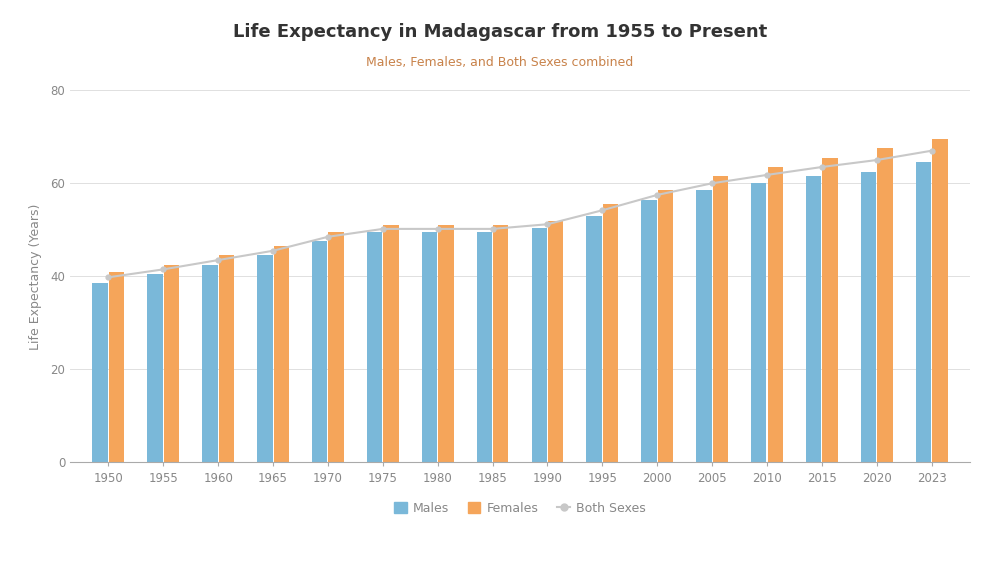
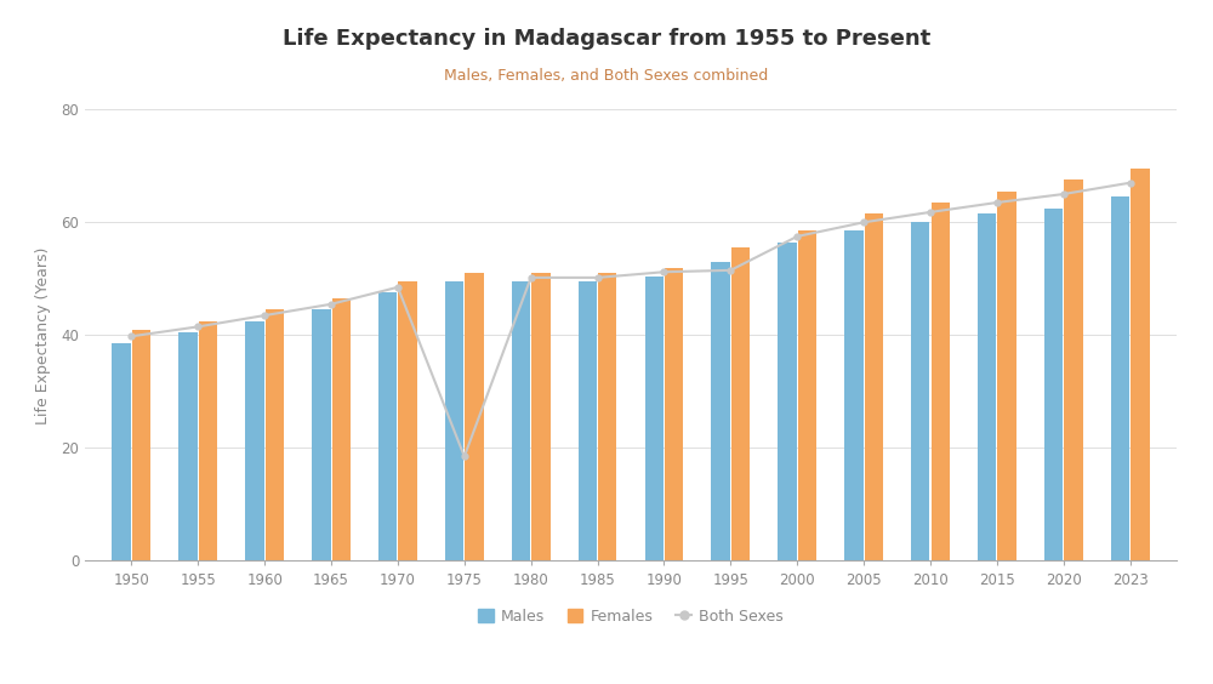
Both Sexes/1975: 50.2 -> 18.5
Both Sexes/1995: 54.2 -> 51.5
